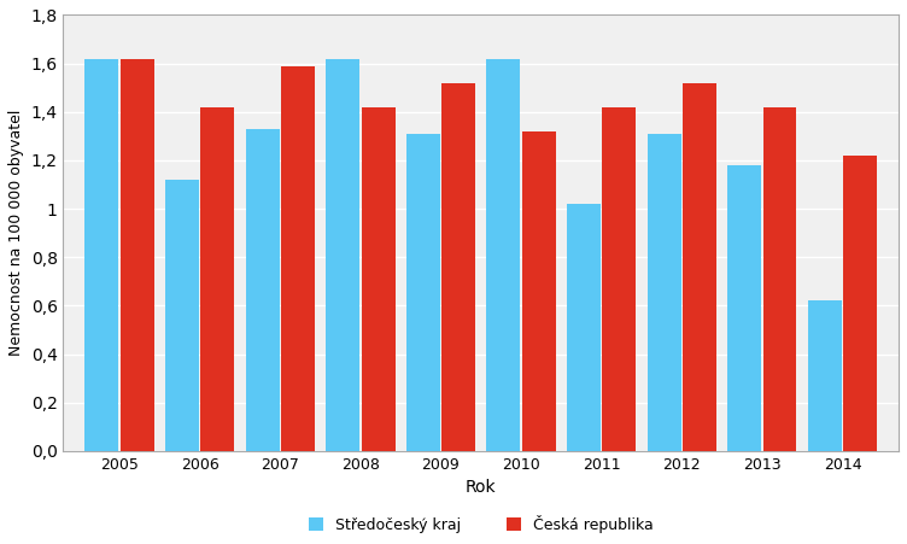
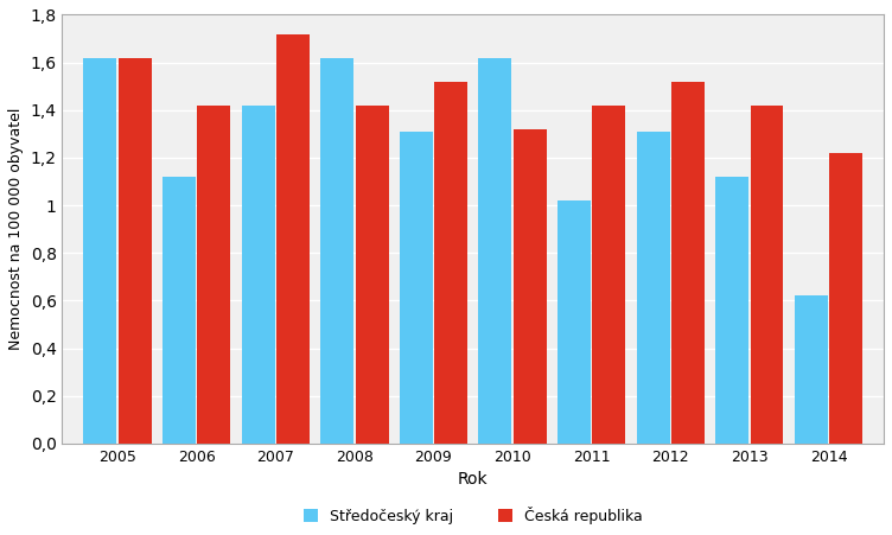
Středočeský kraj/2007: 1,33 -> 1,42
Česká republika/2007: 1,59 -> 1,72
Středočeský kraj/2013: 1,18 -> 1,12
